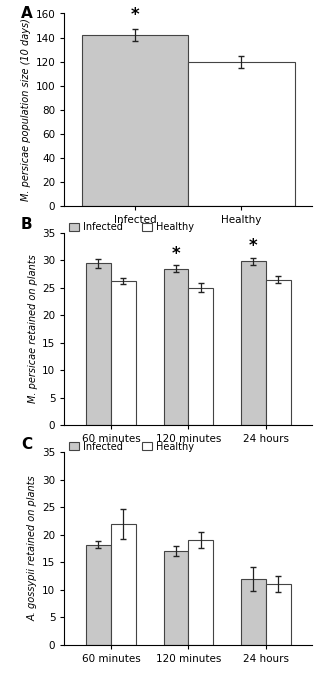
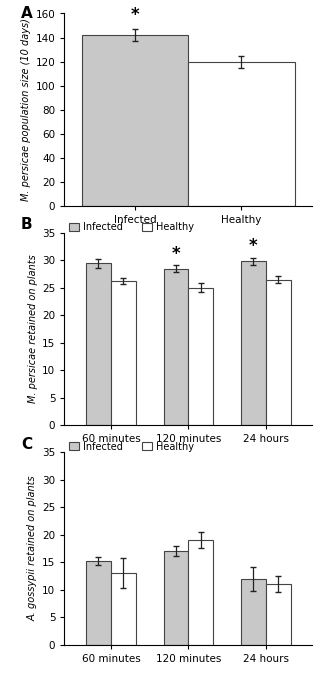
Infected/60 minutes: 18.2 -> 15.2
Healthy/60 minutes: 22 -> 13
